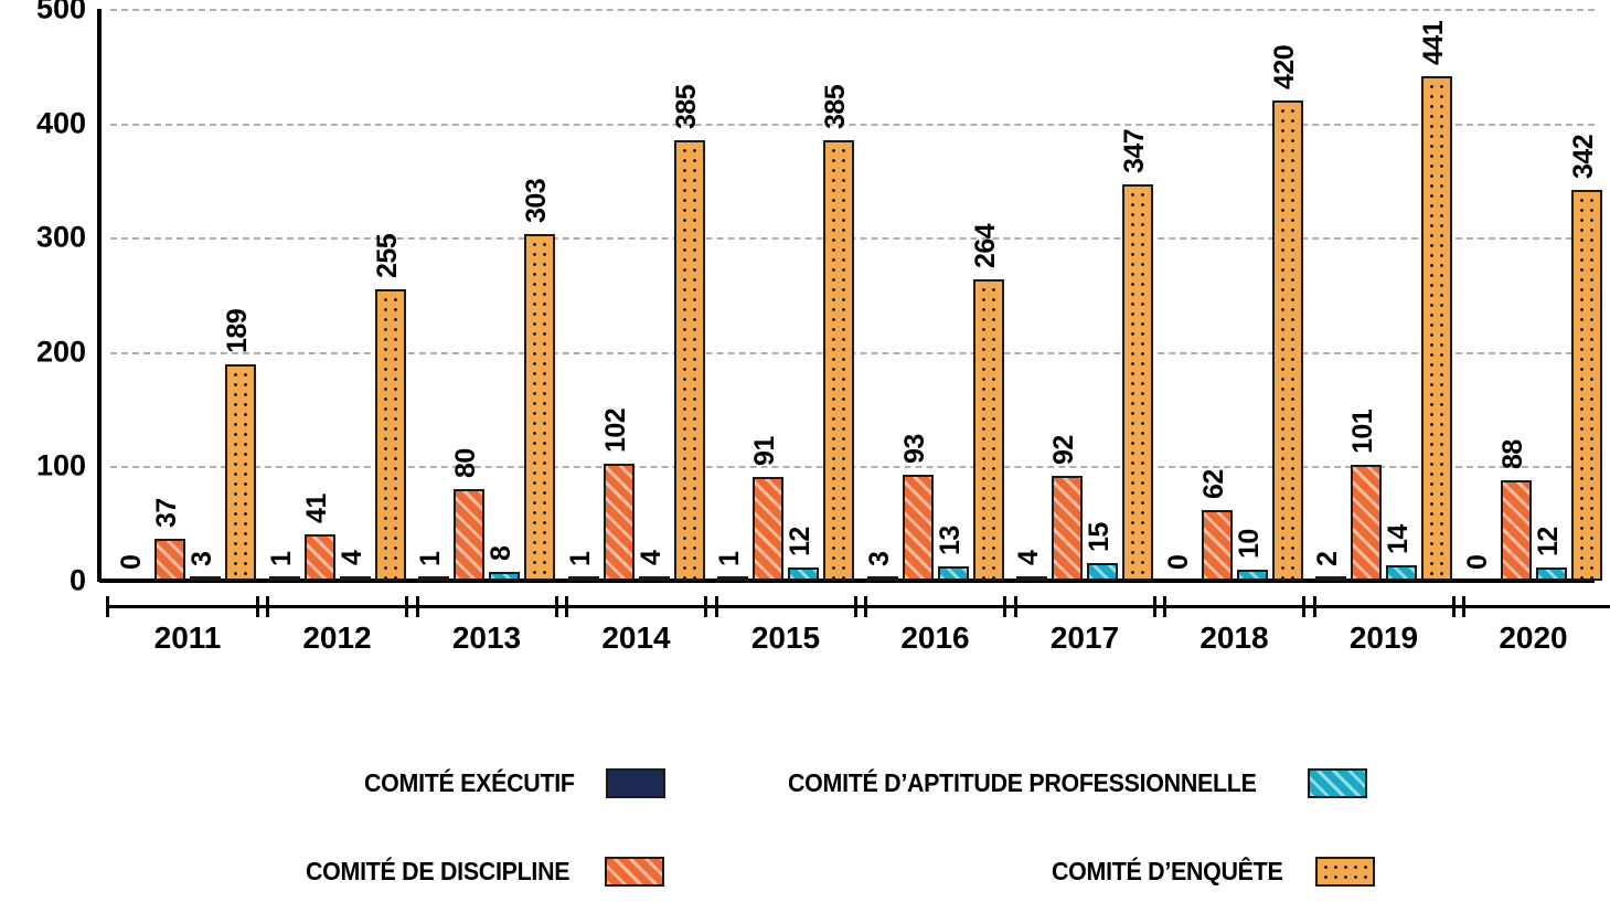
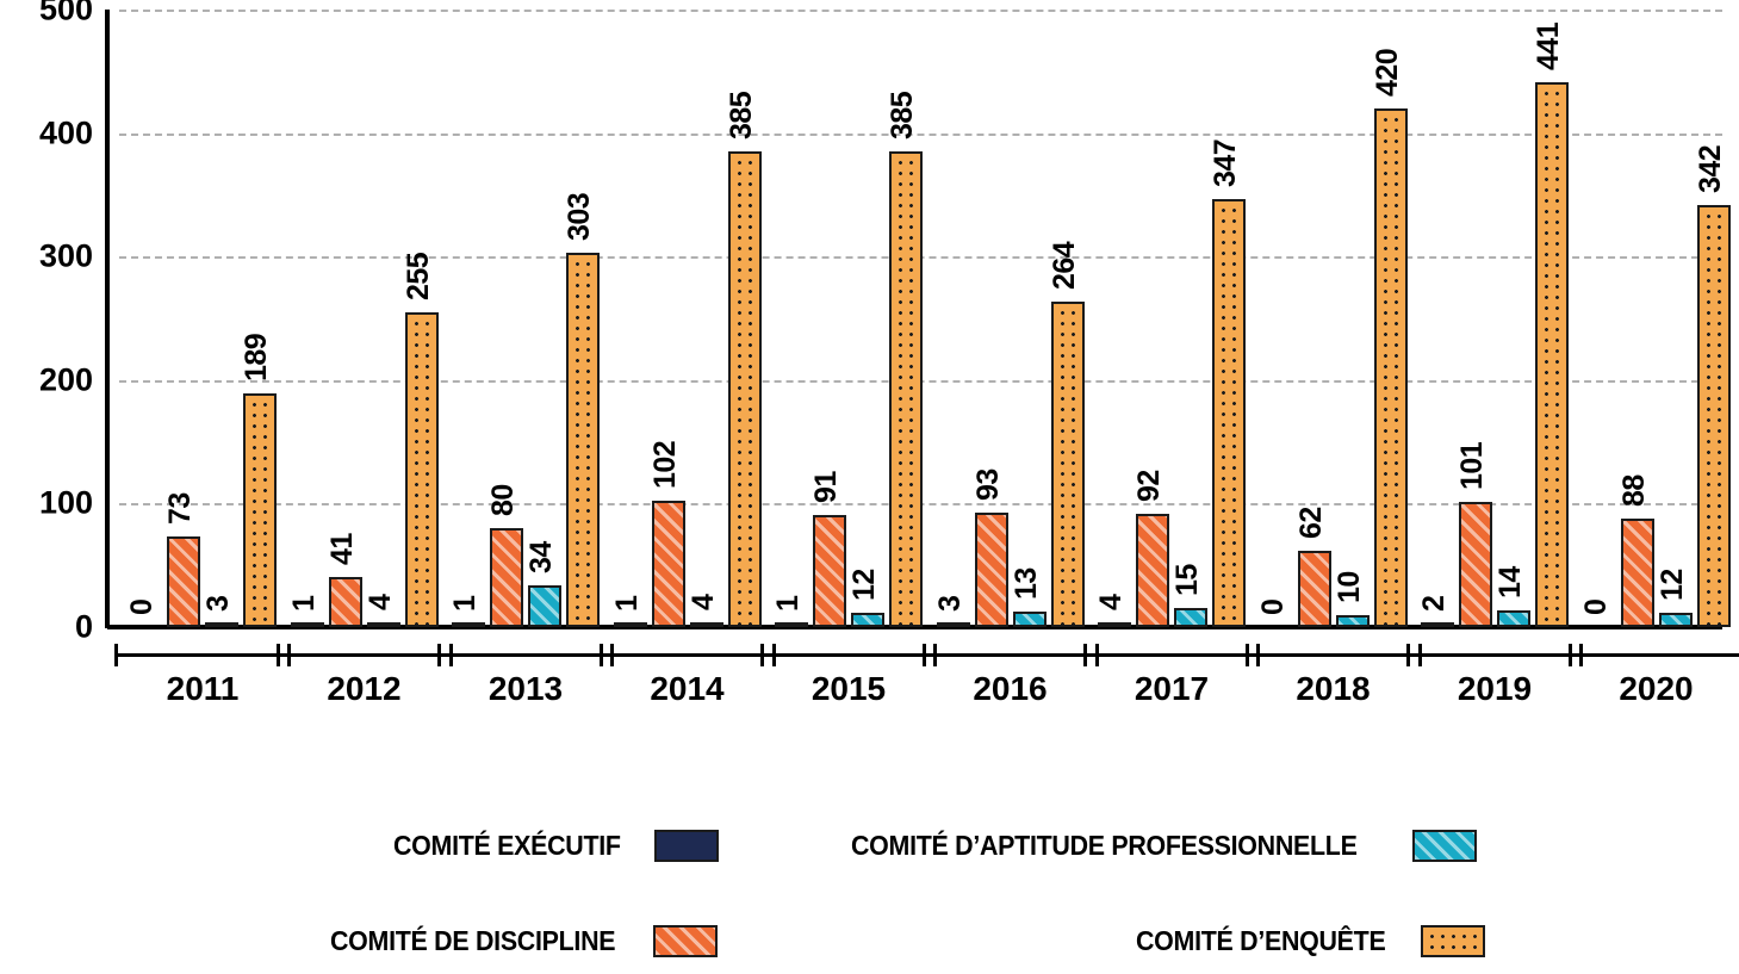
COMITÉ DE DISCIPLINE/2011: 37 -> 73
COMITÉ D’APTITUDE PROFESSIONNELLE/2013: 8 -> 34
